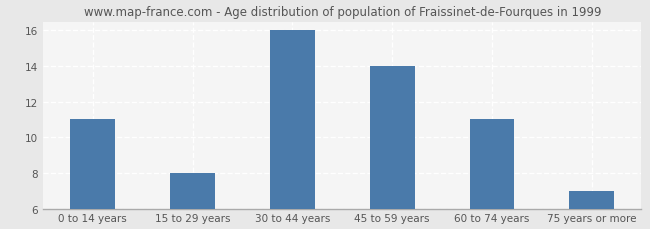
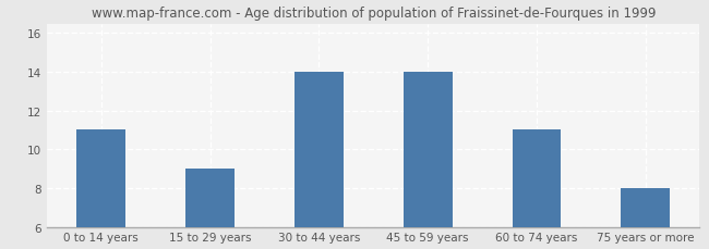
15 to 29 years: 8 -> 9
30 to 44 years: 16 -> 14
75 years or more: 7 -> 8
